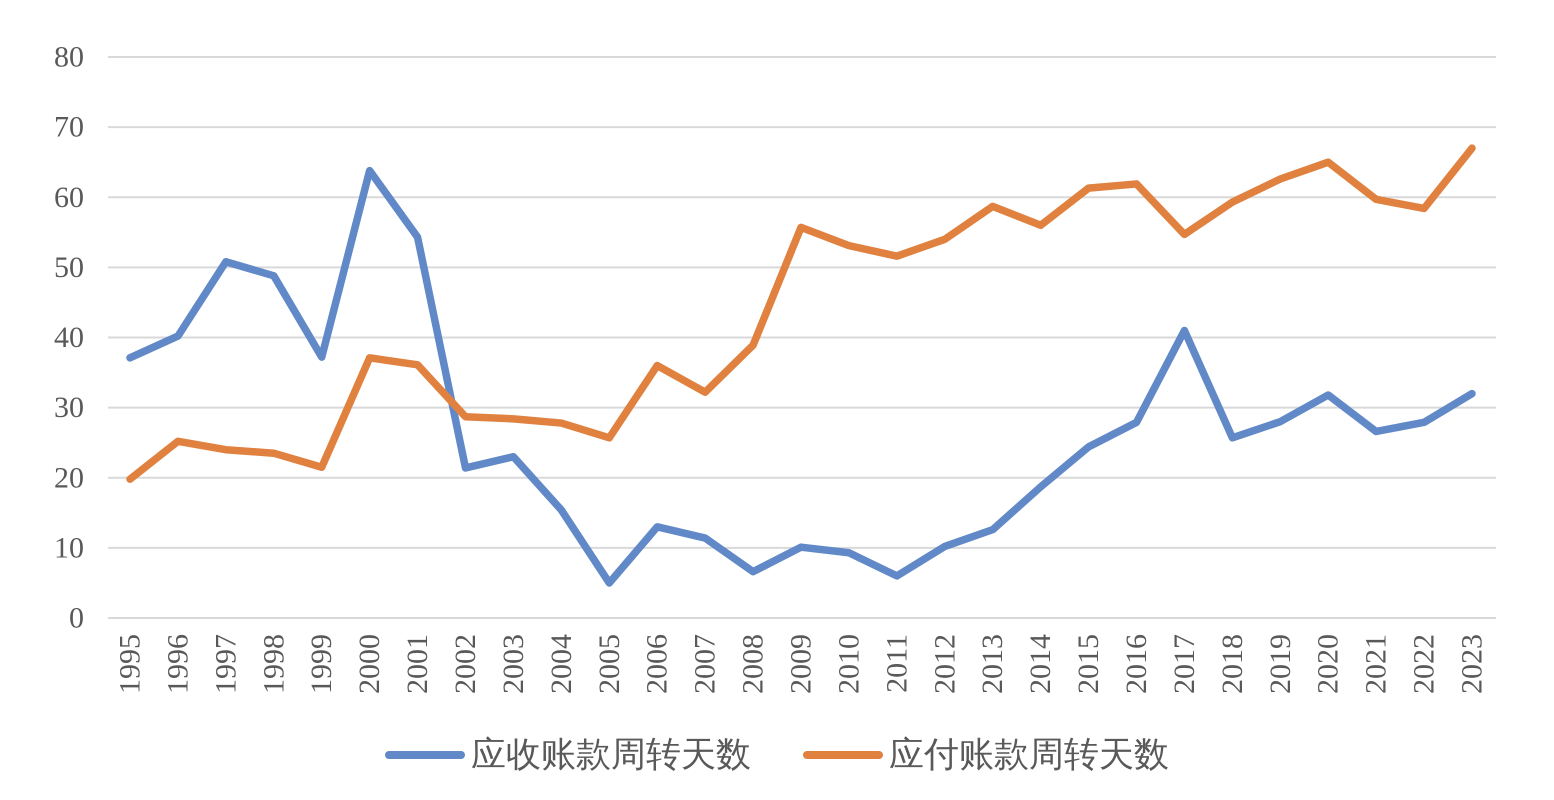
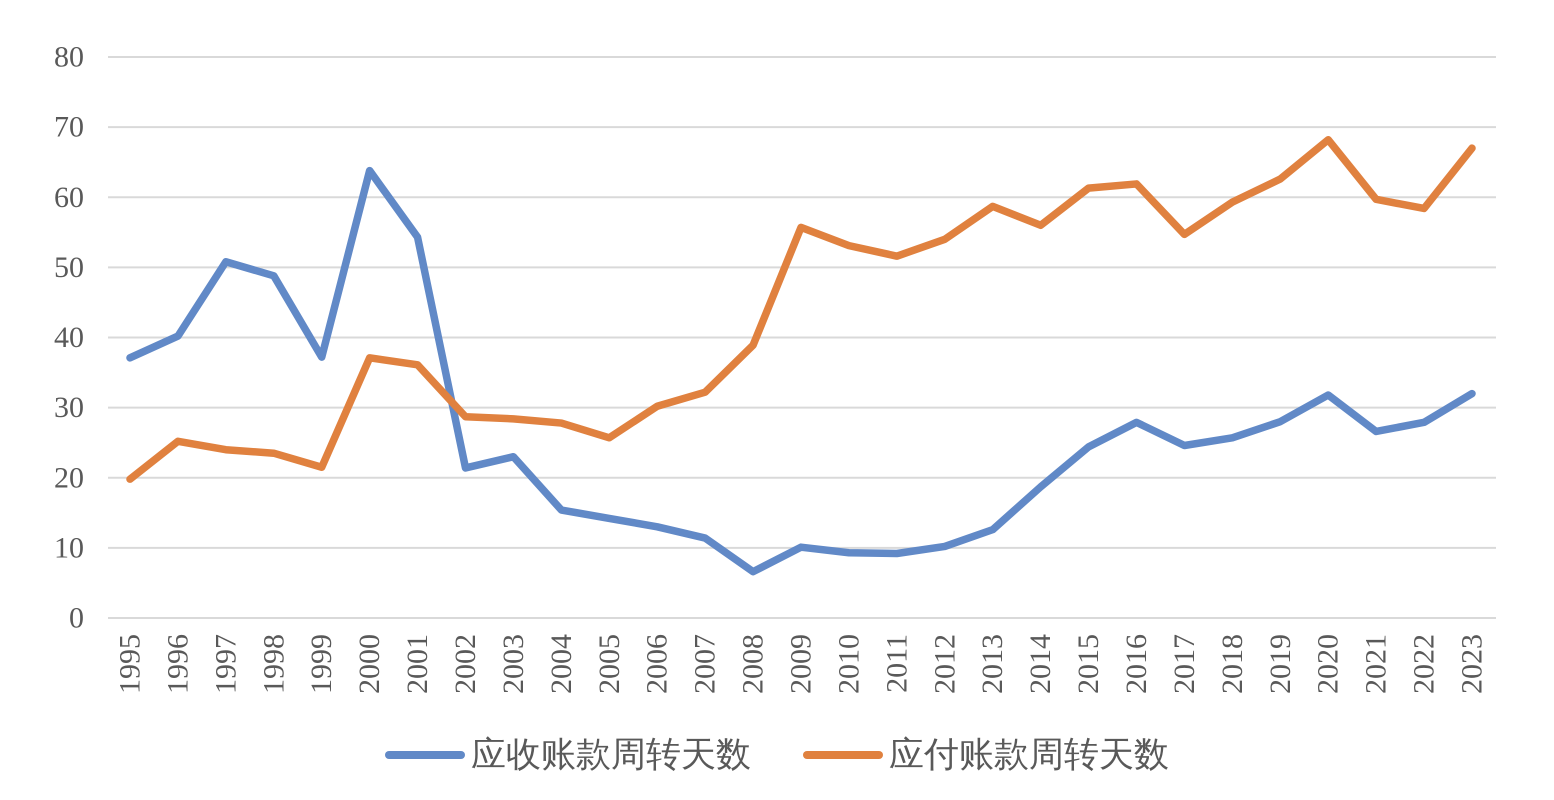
应收账款周转天数/2005: 5 -> 14
应付账款周转天数/2006: 36 -> 30
应收账款周转天数/2011: 6 -> 9
应收账款周转天数/2017: 41 -> 25
应付账款周转天数/2020: 65 -> 68
